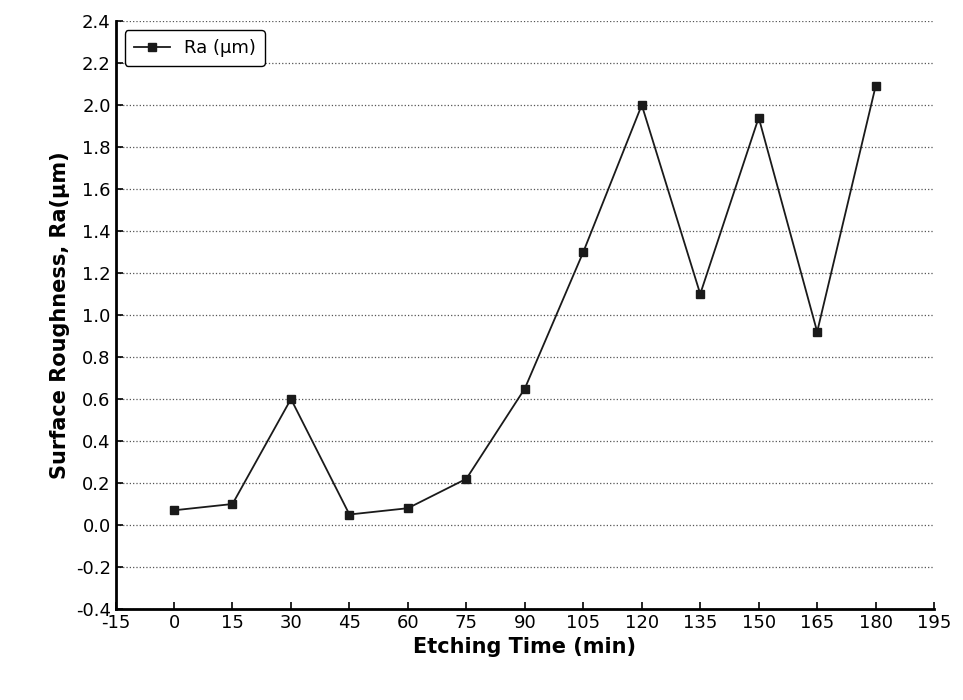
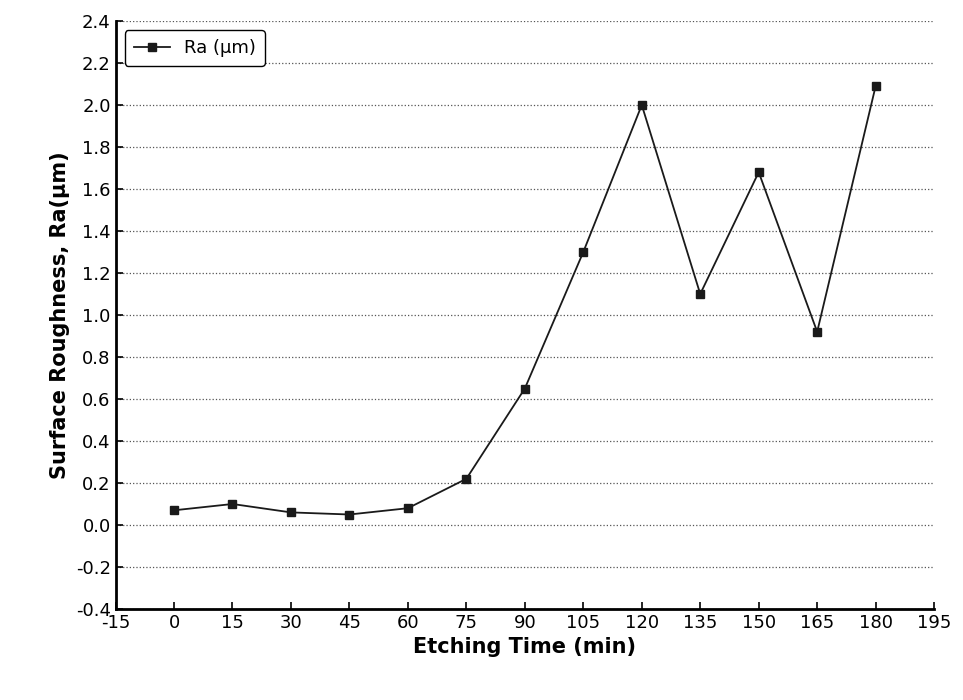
30: 0.60 -> 0.06
150: 1.94 -> 1.68
